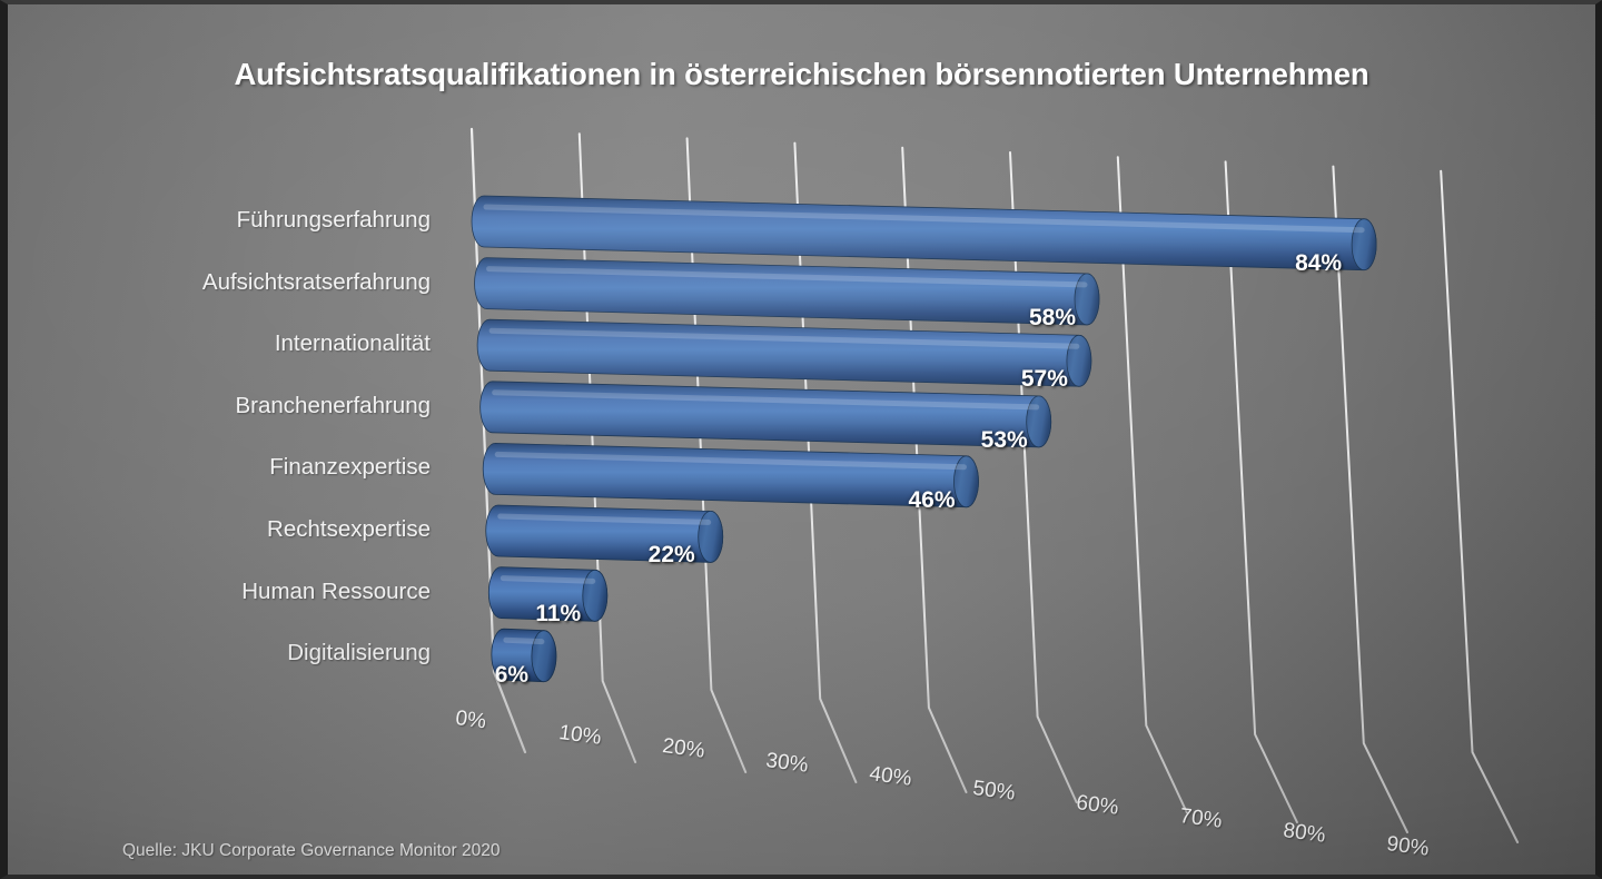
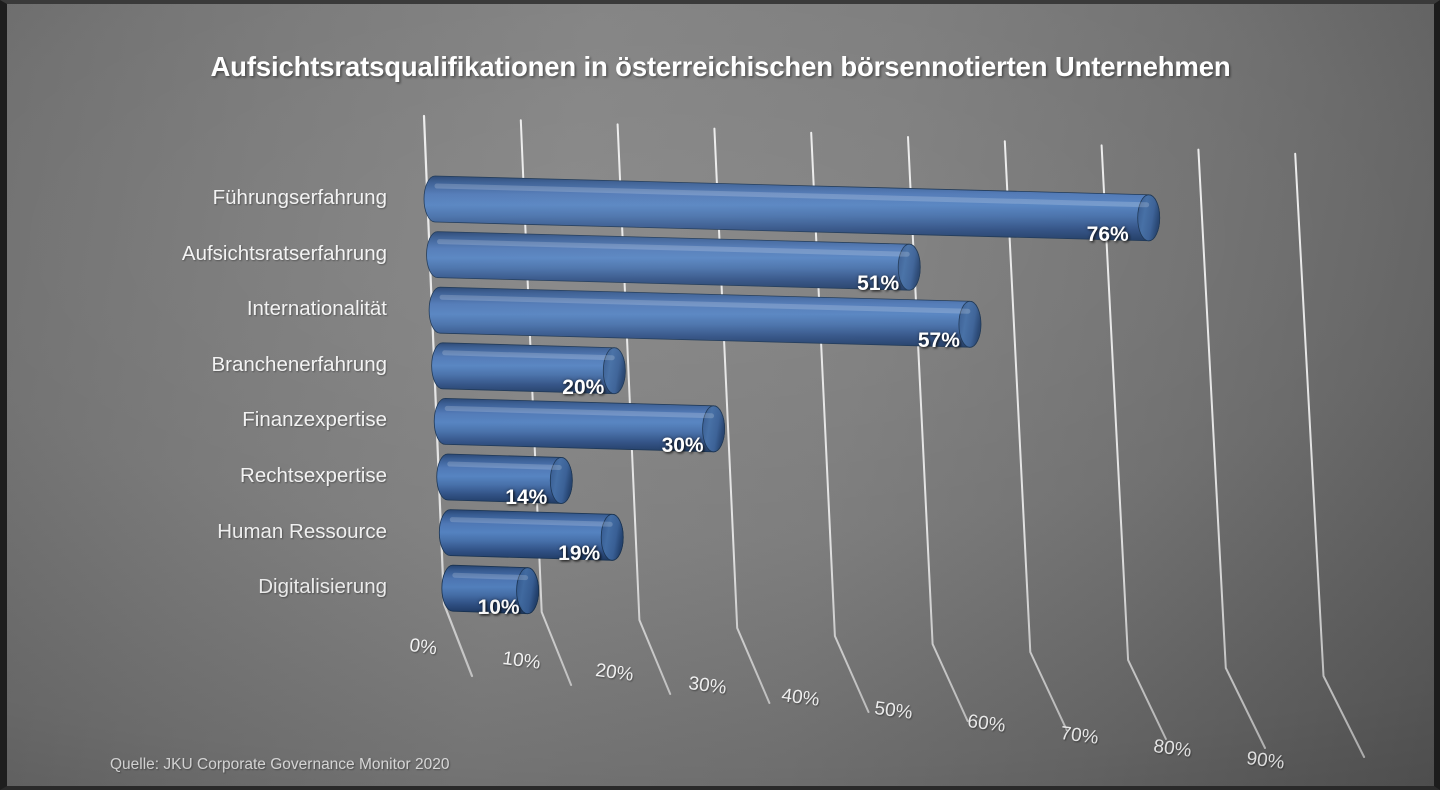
Führungserfahrung: 84% -> 76%
Aufsichtsratserfahrung: 58% -> 51%
Branchenerfahrung: 53% -> 20%
Finanzexpertise: 46% -> 30%
Rechtsexpertise: 22% -> 14%
Human Ressource: 11% -> 19%
Digitalisierung: 6% -> 10%
